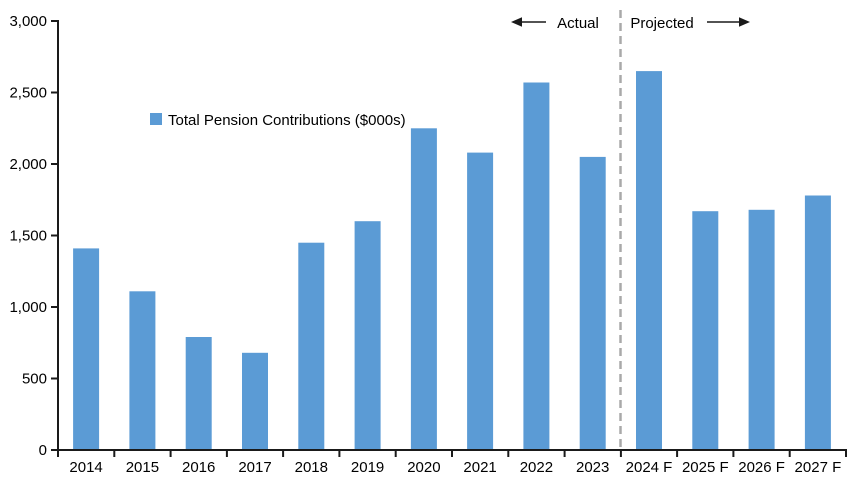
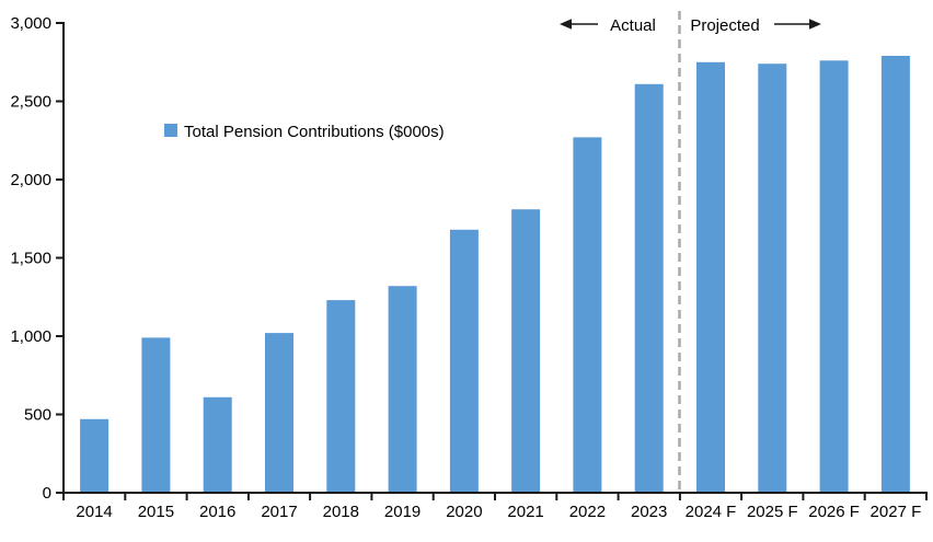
2014: 1410 -> 470
2015: 1110 -> 990
2016: 790 -> 610
2017: 680 -> 1020
2018: 1450 -> 1230
2019: 1600 -> 1320
2020: 2250 -> 1680
2021: 2080 -> 1810
2022: 2570 -> 2270
2023: 2050 -> 2610
2024 F: 2650 -> 2750
2025 F: 1670 -> 2740
2026 F: 1680 -> 2760
2027 F: 1780 -> 2790
